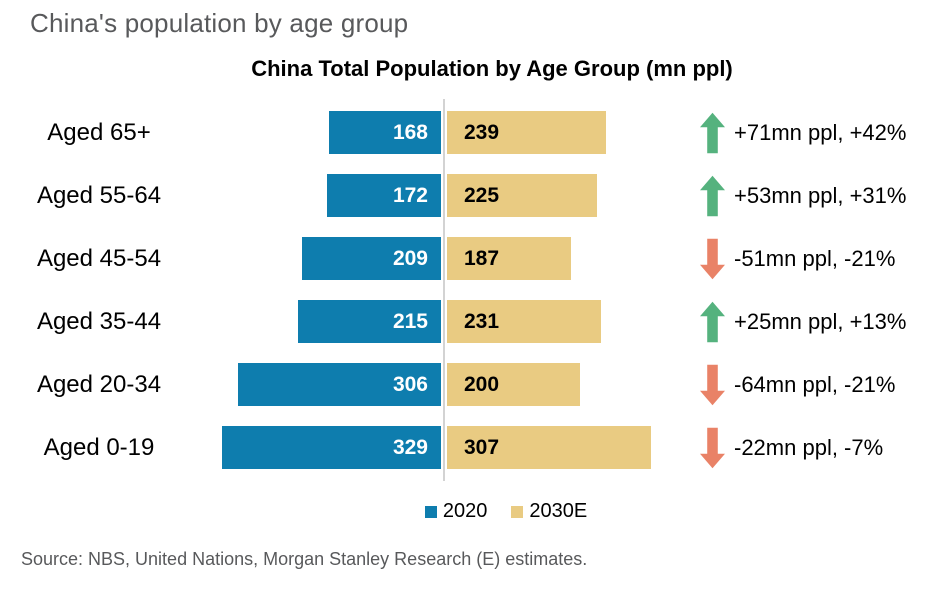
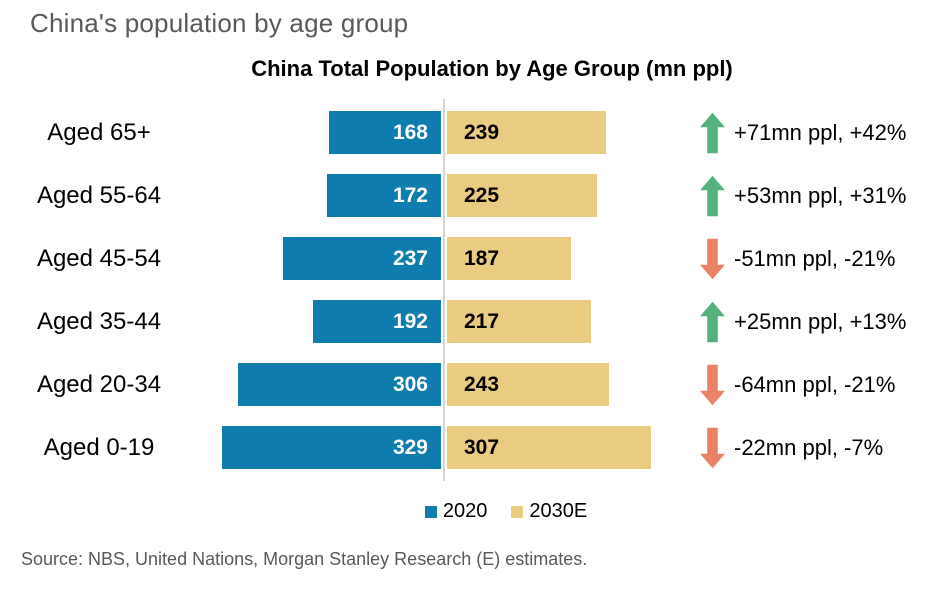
2020/Aged 45-54: 209 -> 237
2020/Aged 35-44: 215 -> 192
2030E/Aged 35-44: 231 -> 217
2030E/Aged 20-34: 200 -> 243
